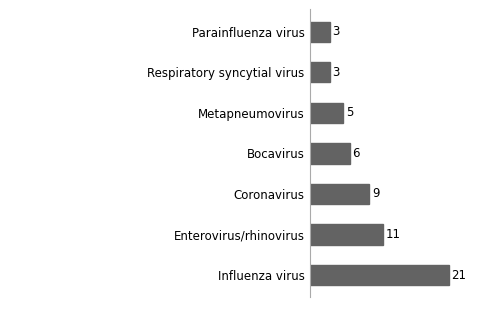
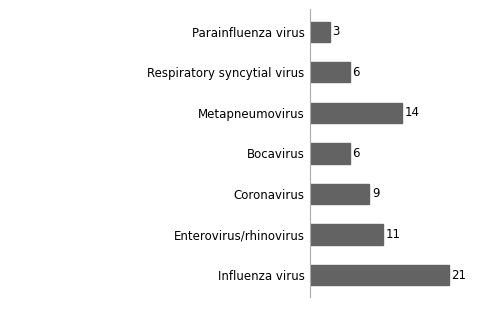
Respiratory syncytial virus: 3 -> 6
Metapneumovirus: 5 -> 14
